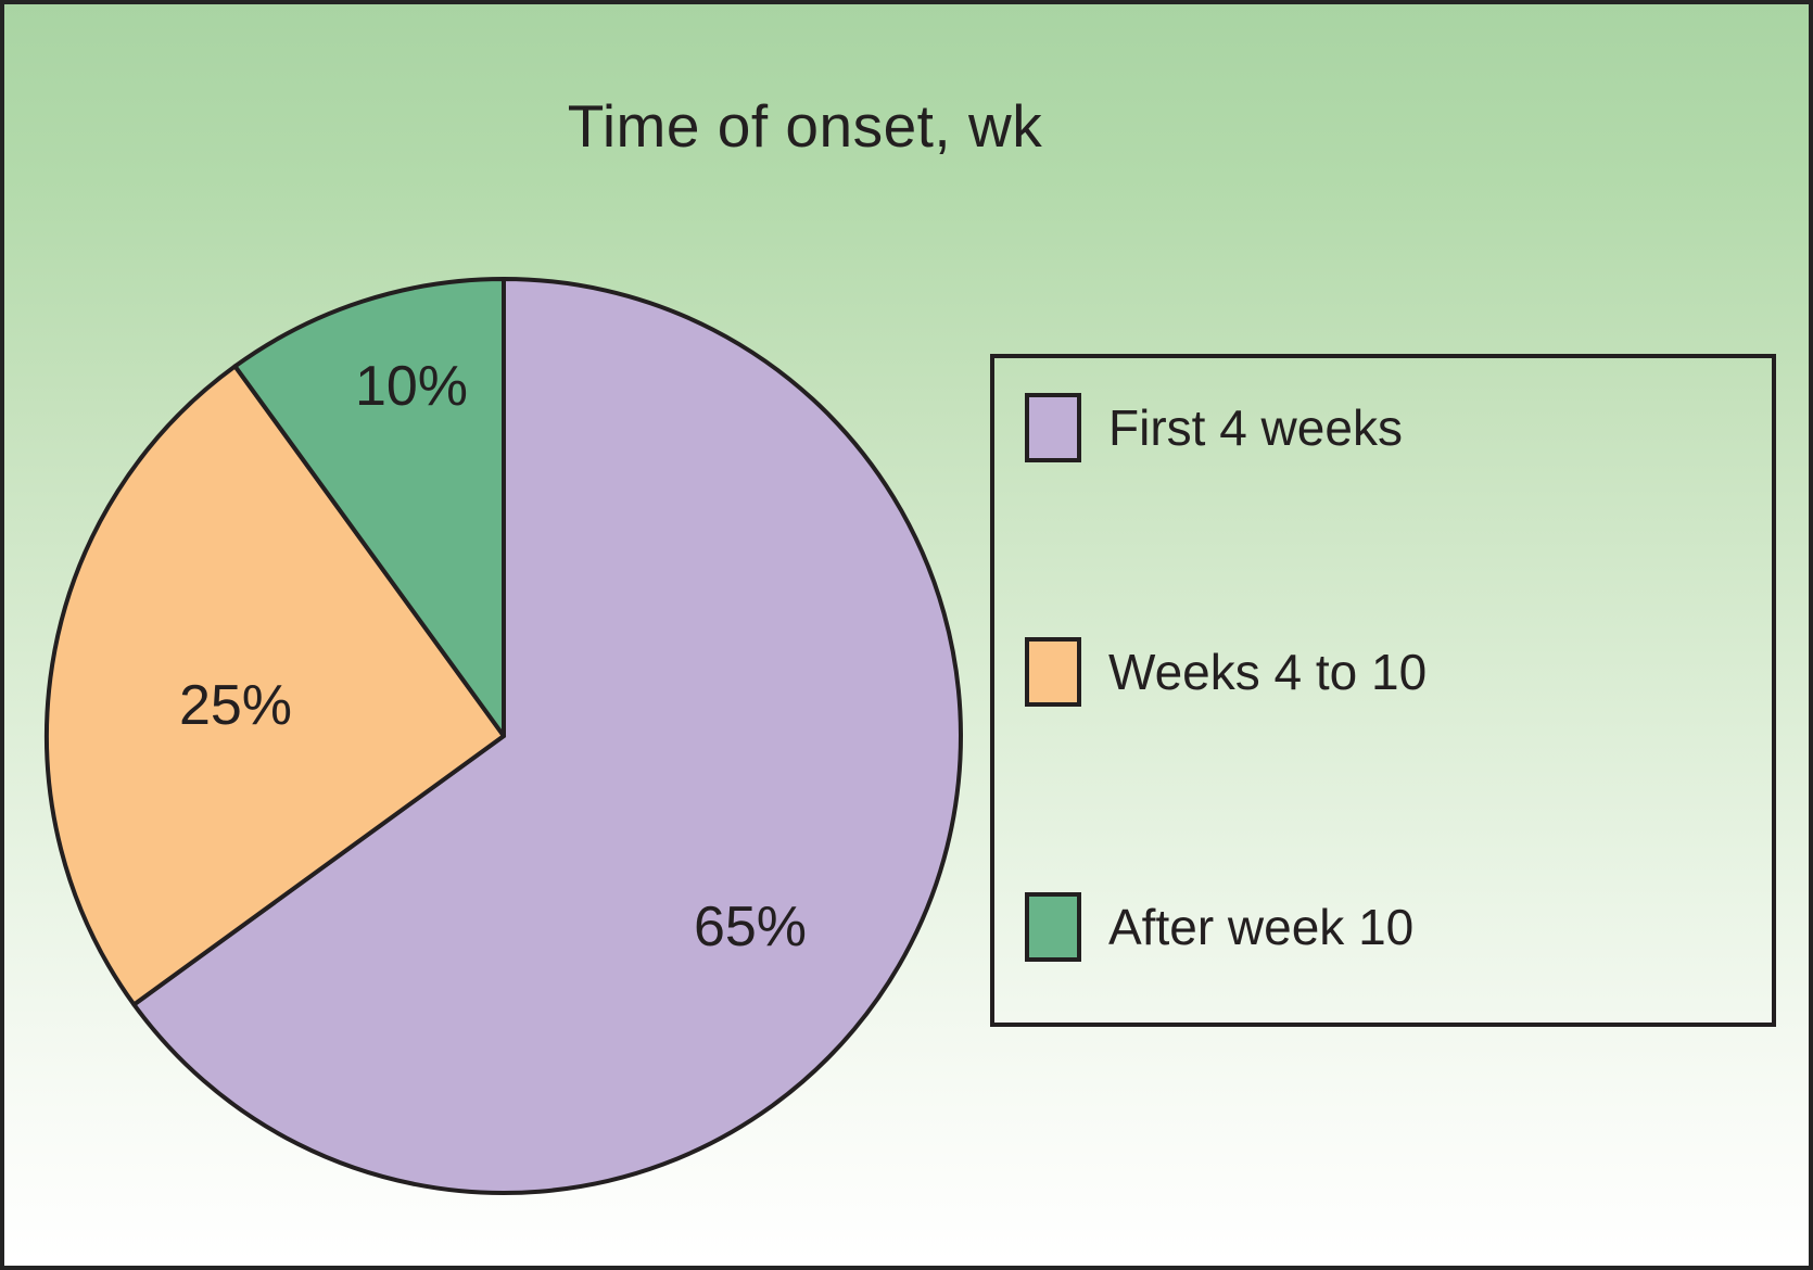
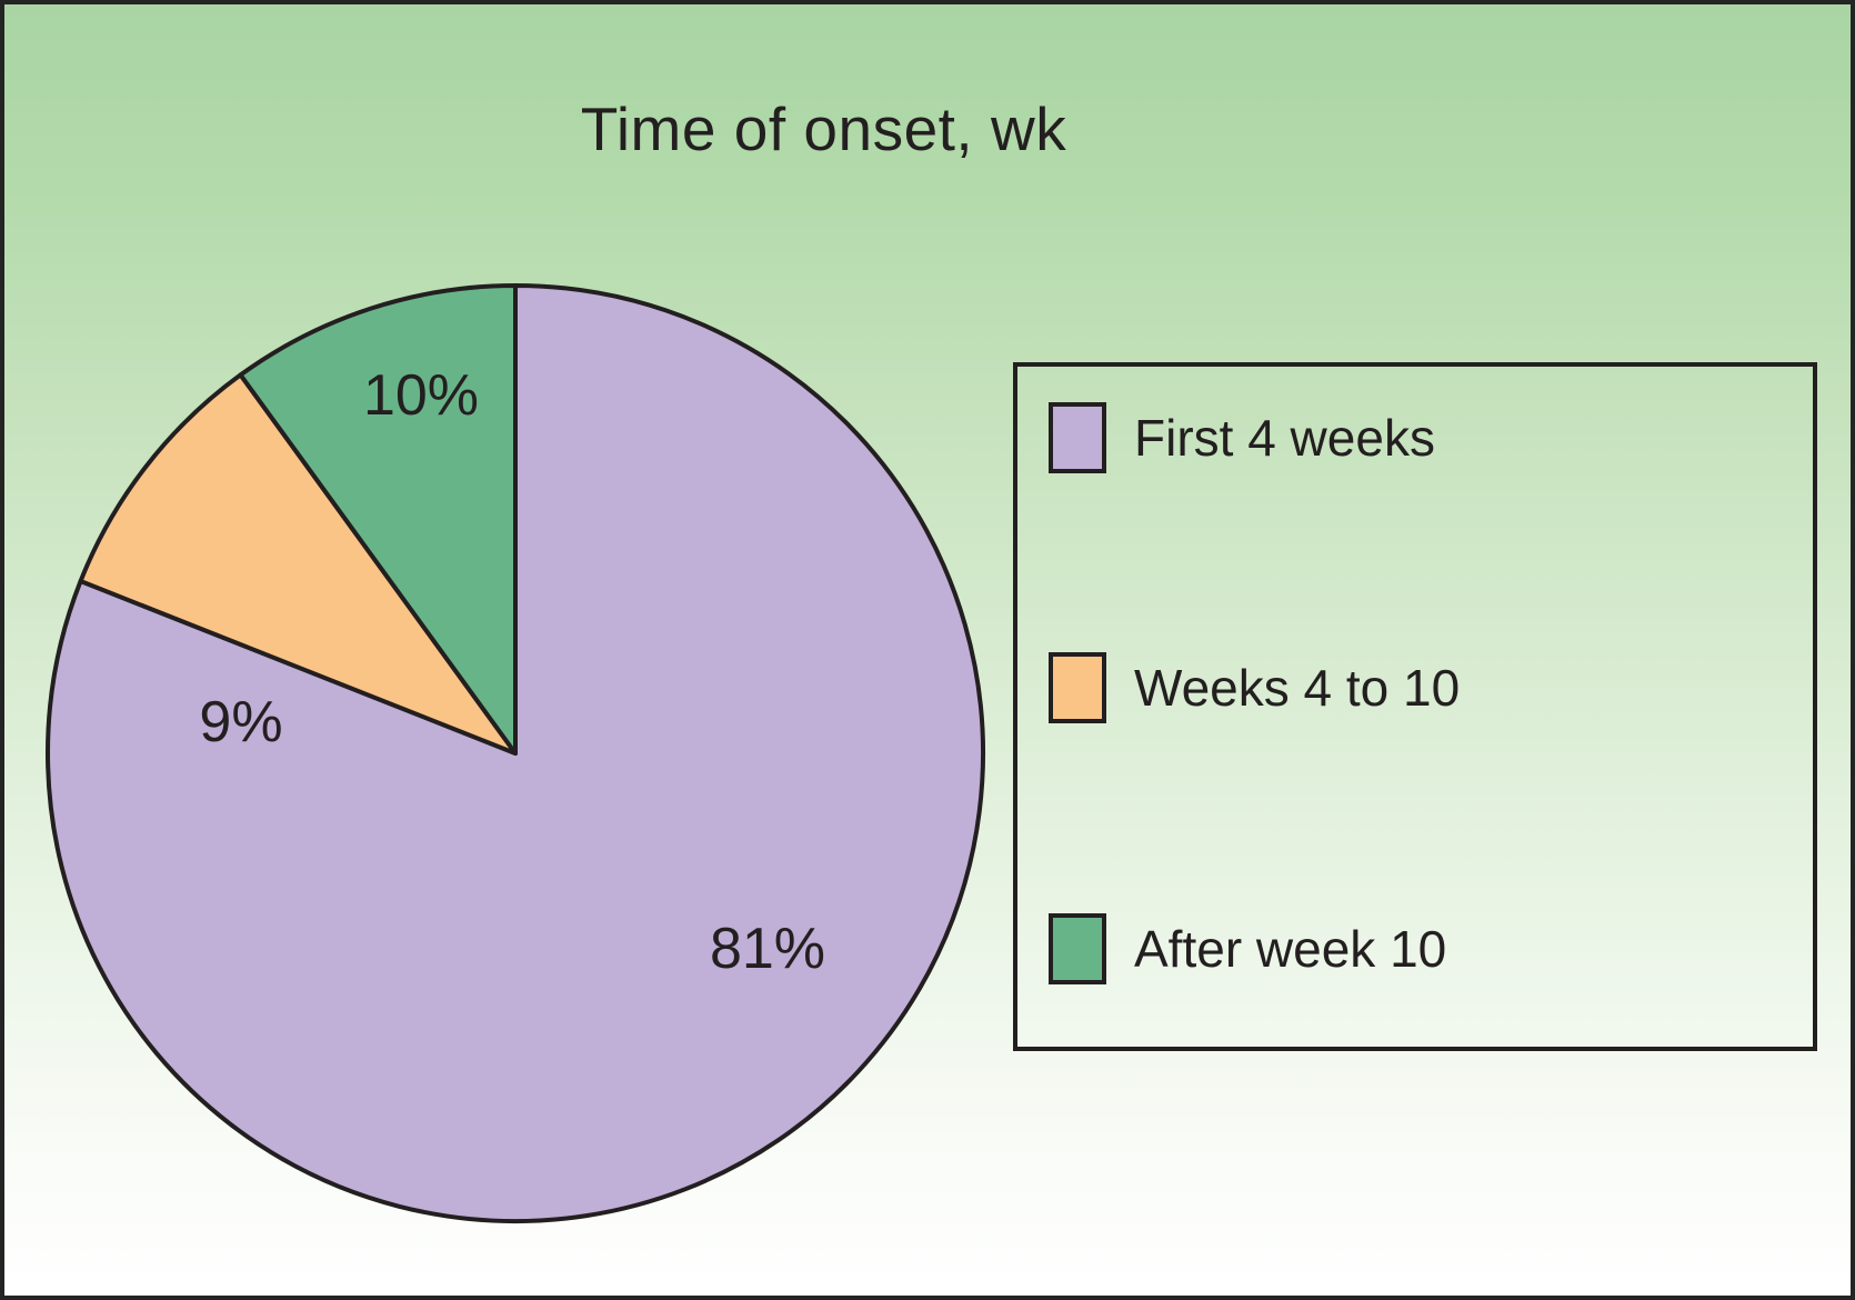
First 4 weeks: 65% -> 81%
Weeks 4 to 10: 25% -> 9%
